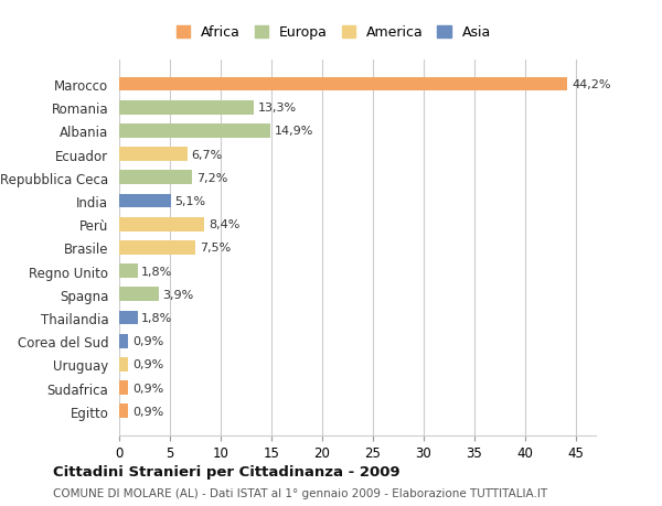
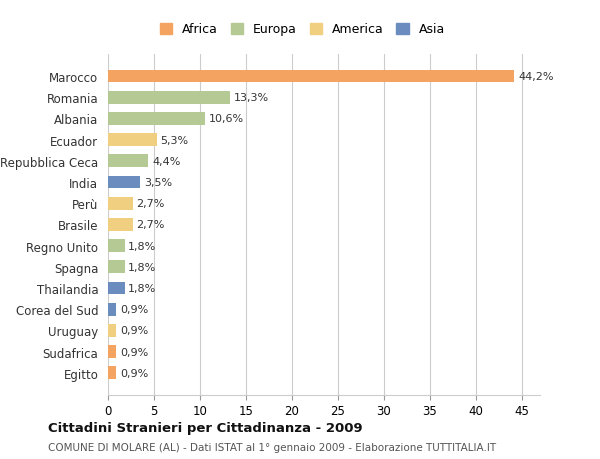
Albania: 14,9% -> 10,6%
Ecuador: 6,7% -> 5,3%
Repubblica Ceca: 7,2% -> 4,4%
India: 5,1% -> 3,5%
Perù: 8,4% -> 2,7%
Brasile: 7,5% -> 2,7%
Spagna: 3,9% -> 1,8%
